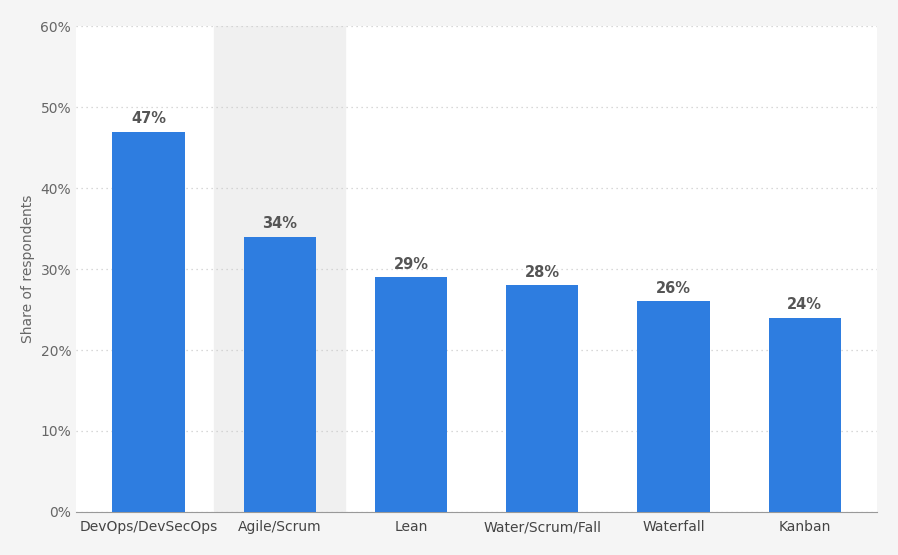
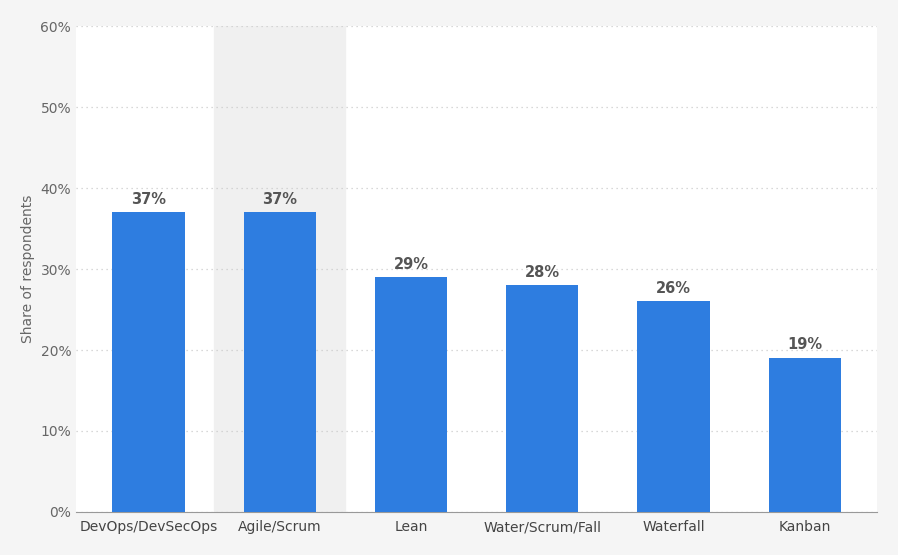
DevOps/DevSecOps: 47% -> 37%
Agile/Scrum: 34% -> 37%
Kanban: 24% -> 19%
